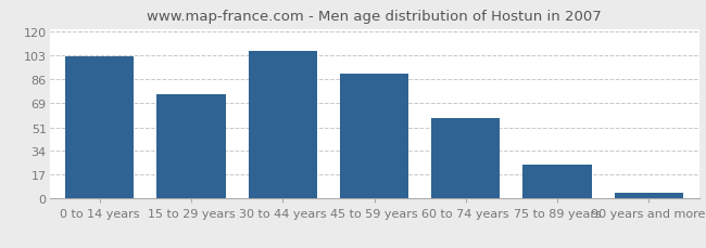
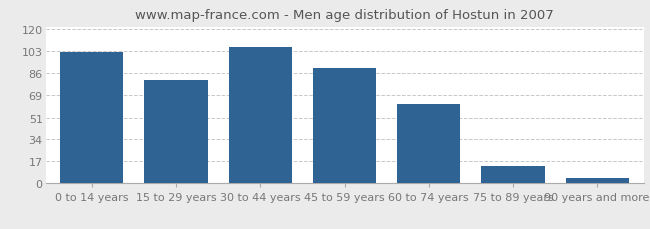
15 to 29 years: 75 -> 80
60 to 74 years: 58 -> 62
75 to 89 years: 24 -> 13
